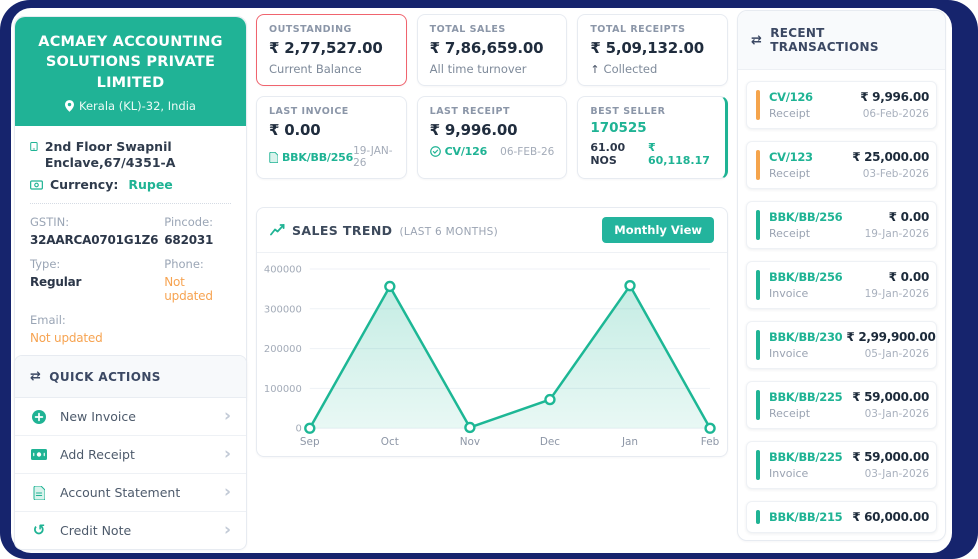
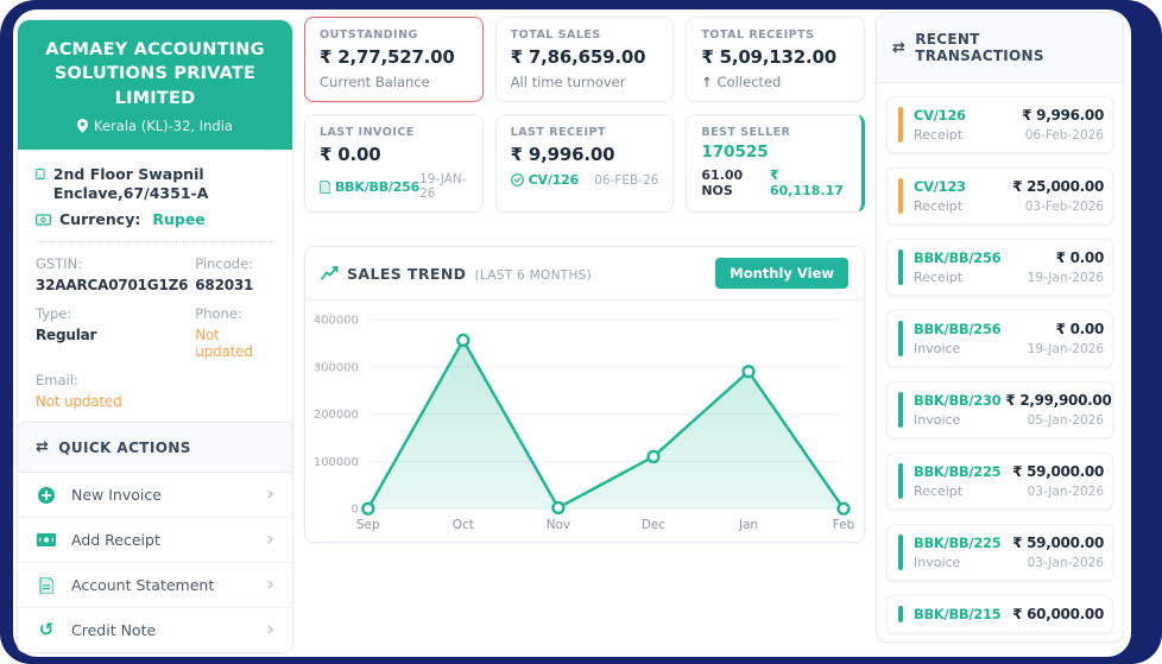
Dec: 70000 -> 110000
Jan: 360000 -> 290000
